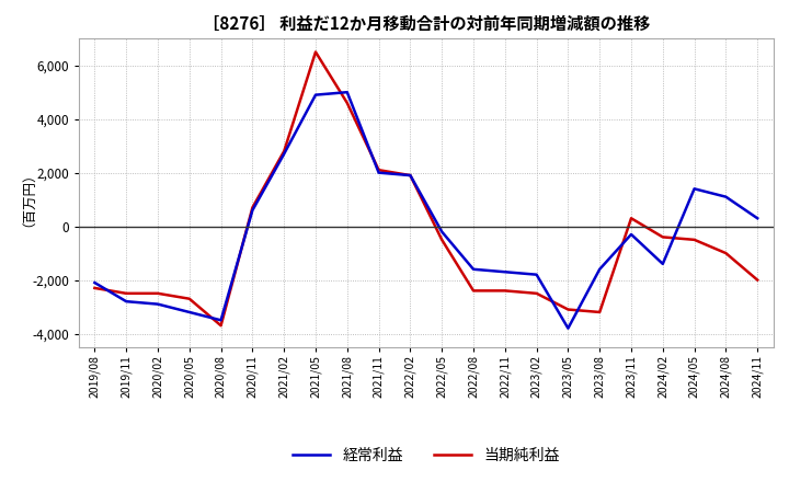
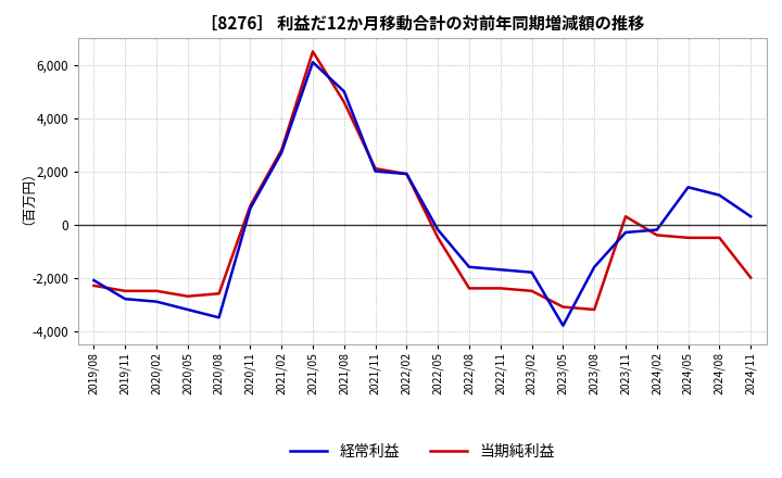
当期純利益/2020/08: -3,700 -> -2,600
経常利益/2021/05: 4,900 -> 6,100
経常利益/2024/02: -1,400 -> -200
当期純利益/2024/08: -1,000 -> -500
